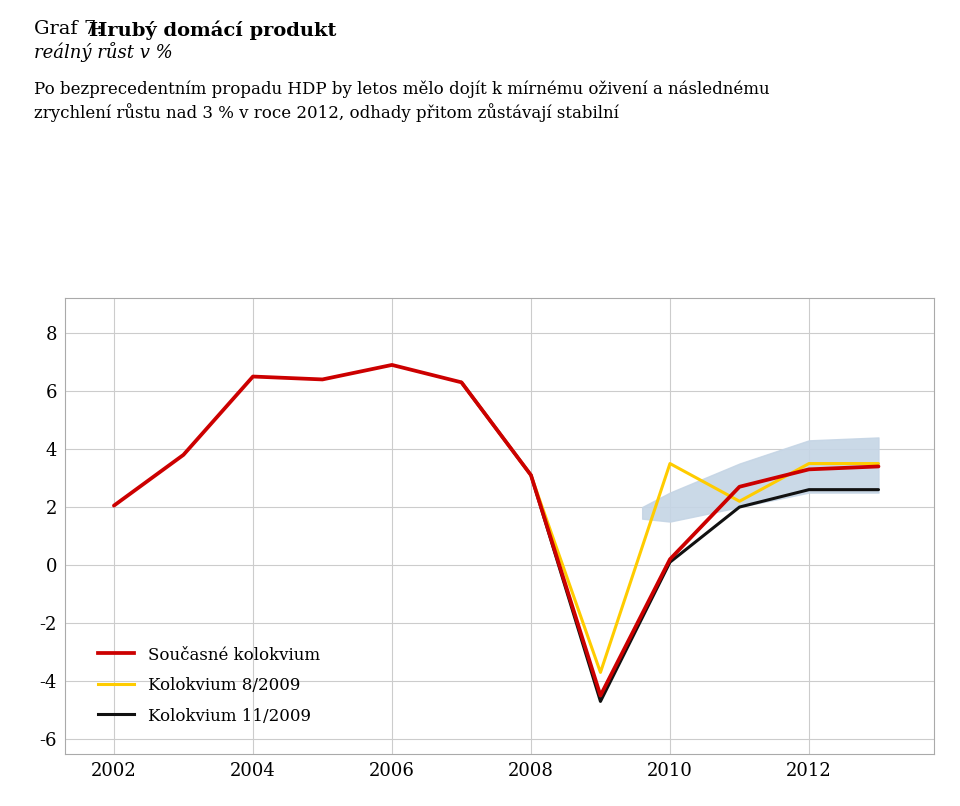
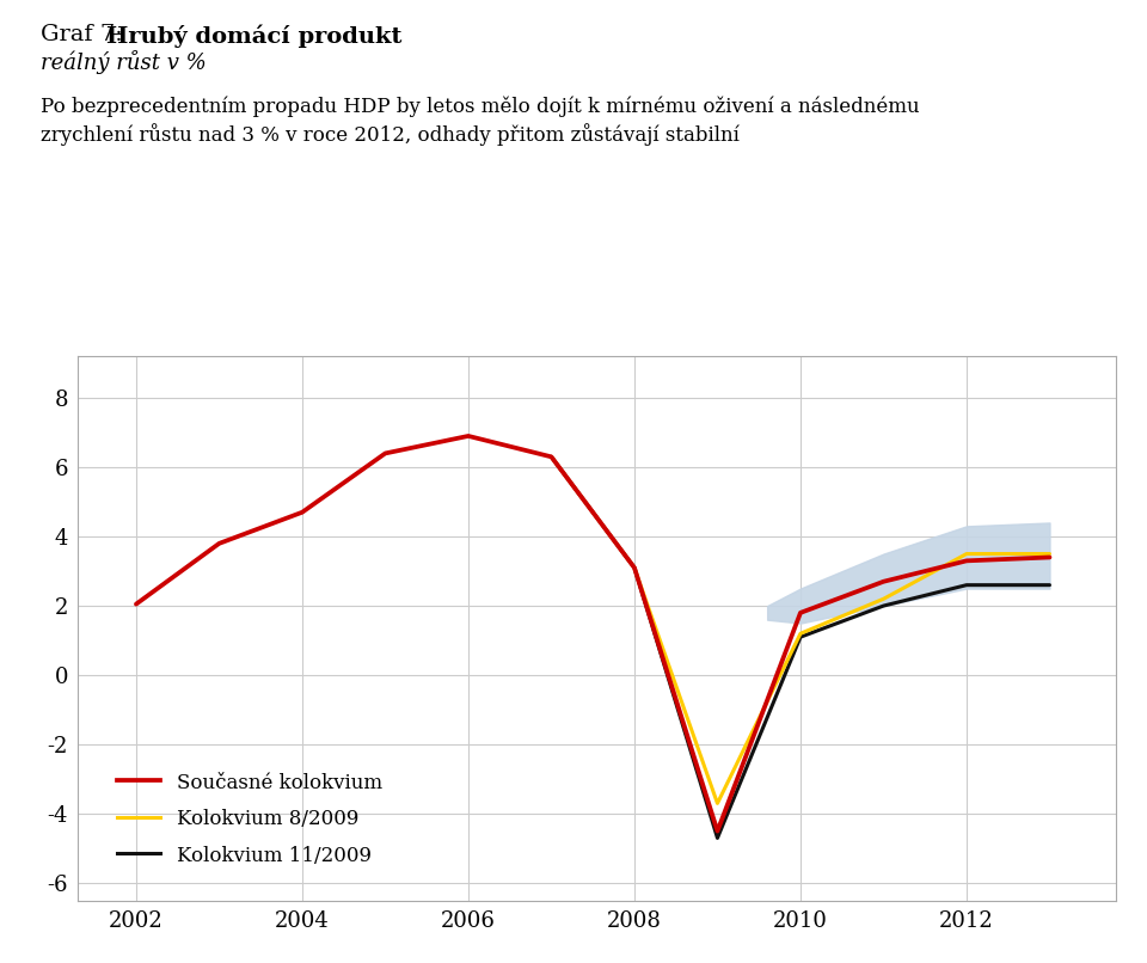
Současné kolokvium/2004: 6.50 -> 4.70
Současné kolokvium/2010: 0.20 -> 1.80
Kolokvium 8/2009/2010: 3.5 -> 1.2
Kolokvium 11/2009/2010: 0.1 -> 1.1
